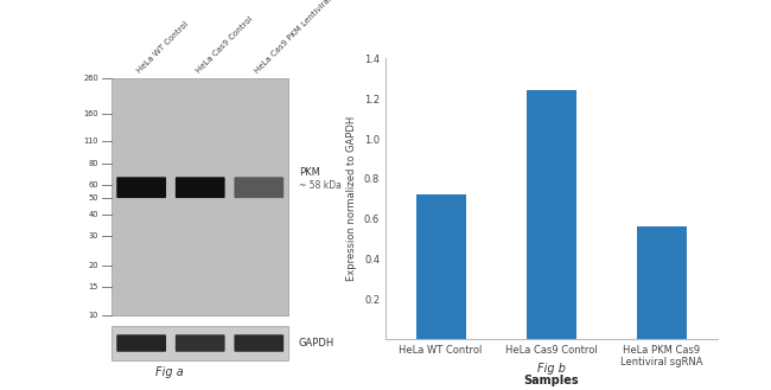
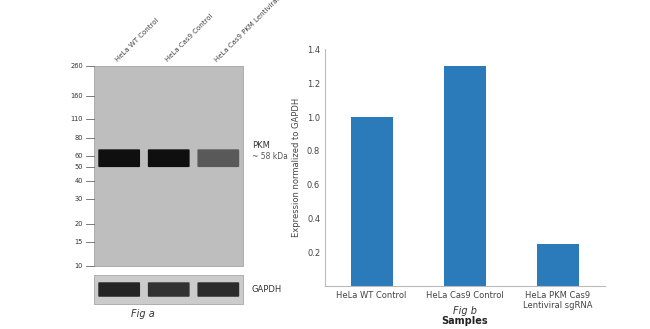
HeLa WT Control: 0.72 -> 1.00
HeLa Cas9 Control: 1.24 -> 1.30
HeLa PKM Cas9 Lentiviral sgRNA: 0.56 -> 0.25
